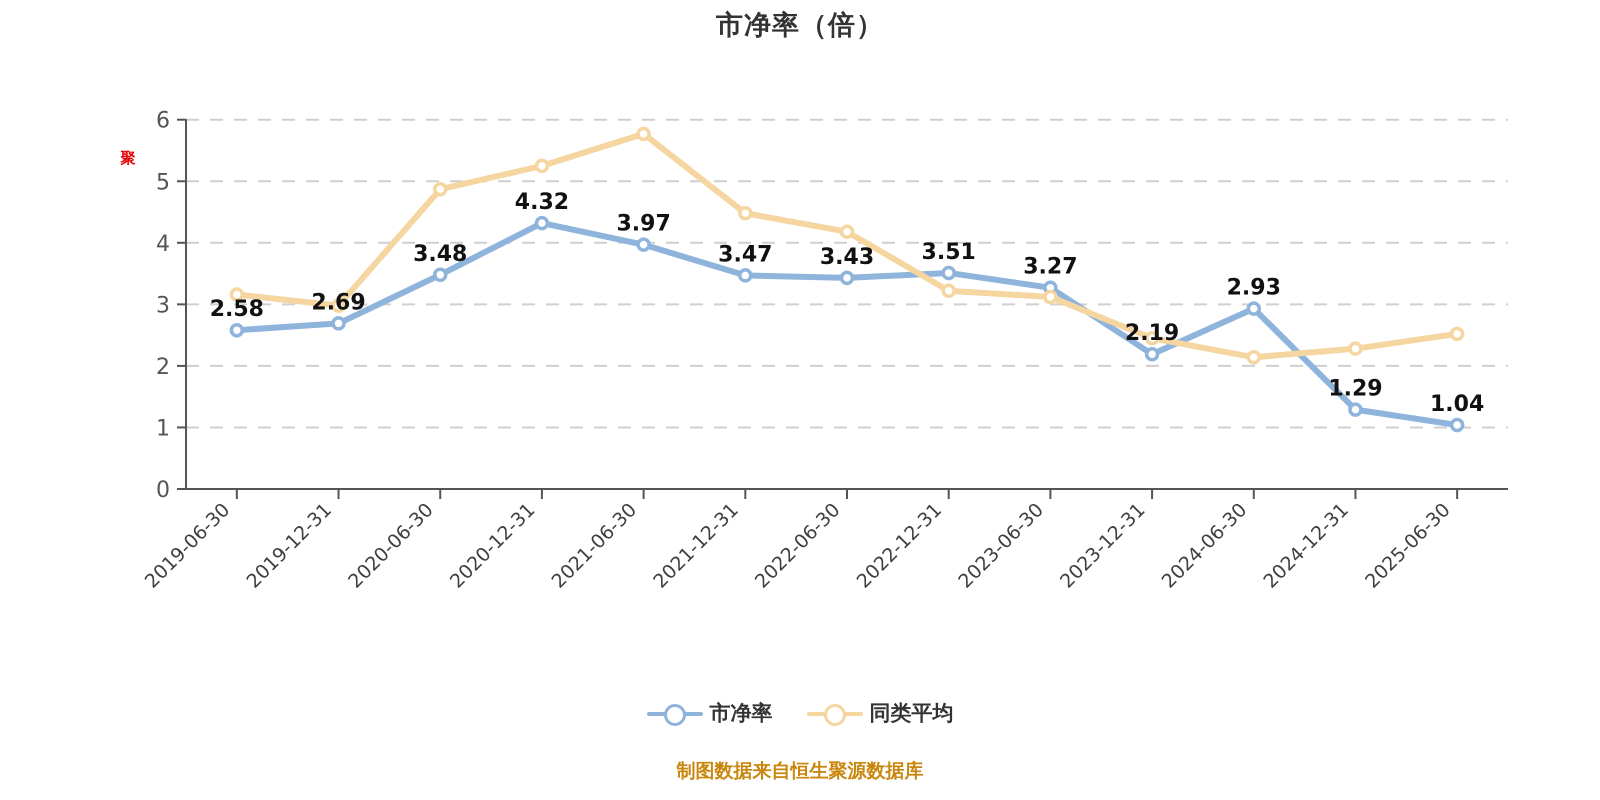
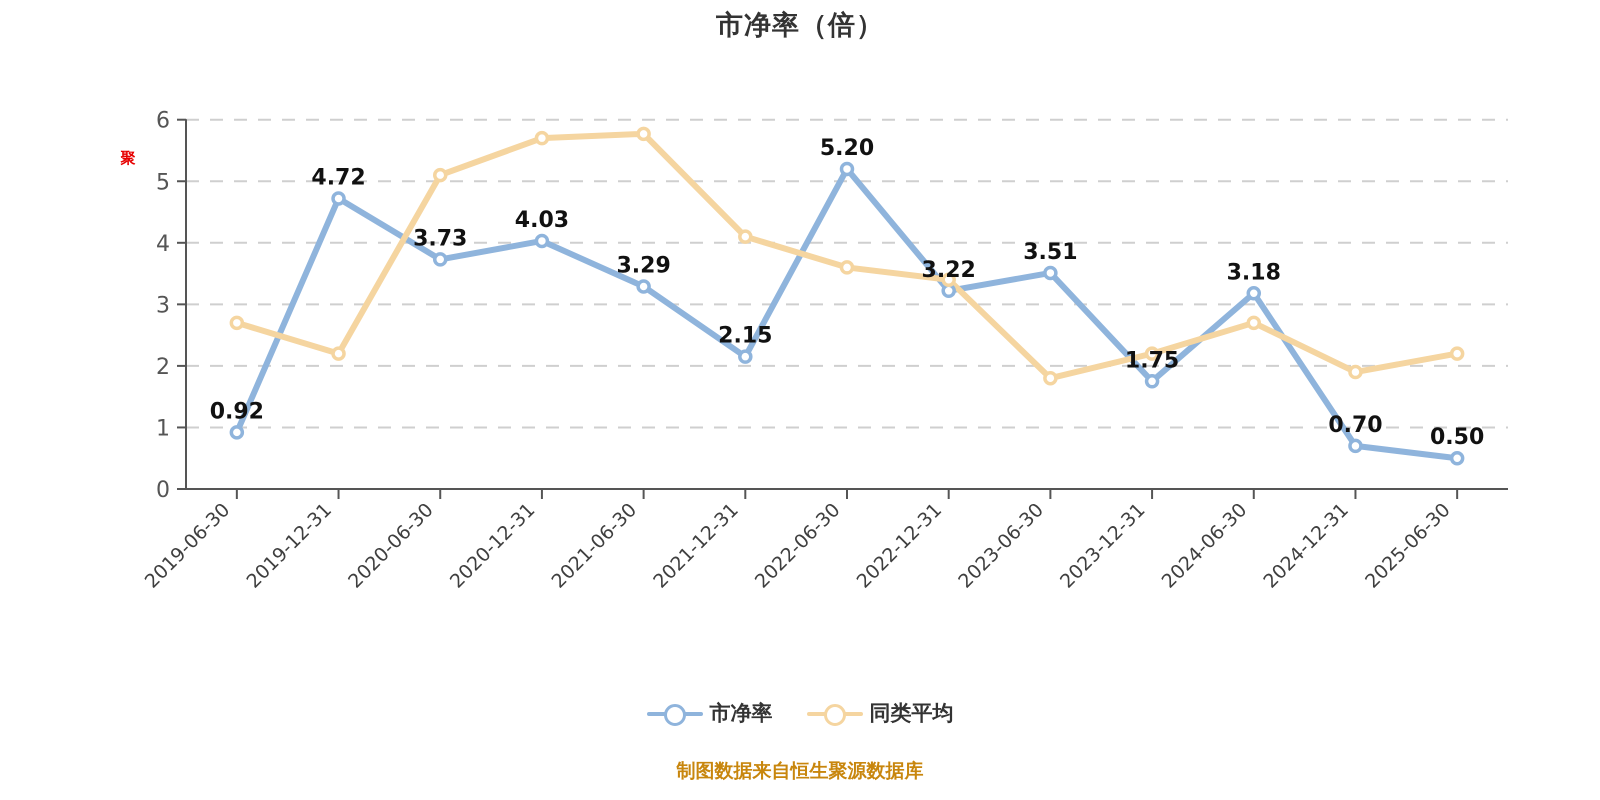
市净率/2019-06-30: 2.58 -> 0.92
同类平均/2019-06-30: 3.2 -> 2.7
市净率/2019-12-31: 2.69 -> 4.72
同类平均/2019-12-31: 3.0 -> 2.2
市净率/2020-06-30: 3.48 -> 3.73
同类平均/2020-06-30: 4.9 -> 5.1
市净率/2020-12-31: 4.32 -> 4.03
同类平均/2020-12-31: 5.2 -> 5.7
市净率/2021-06-30: 3.97 -> 3.29
市净率/2021-12-31: 3.47 -> 2.15
同类平均/2021-12-31: 4.5 -> 4.1
市净率/2022-06-30: 3.43 -> 5.20
同类平均/2022-06-30: 4.2 -> 3.6
市净率/2022-12-31: 3.51 -> 3.22
同类平均/2022-12-31: 3.2 -> 3.4
市净率/2023-06-30: 3.27 -> 3.51
同类平均/2023-06-30: 3.1 -> 1.8
市净率/2023-12-31: 2.19 -> 1.75
同类平均/2023-12-31: 2.5 -> 2.2
市净率/2024-06-30: 2.93 -> 3.18
同类平均/2024-06-30: 2.1 -> 2.7
市净率/2024-12-31: 1.29 -> 0.70
同类平均/2024-12-31: 2.3 -> 1.9
市净率/2025-06-30: 1.04 -> 0.50
同类平均/2025-06-30: 2.5 -> 2.2
